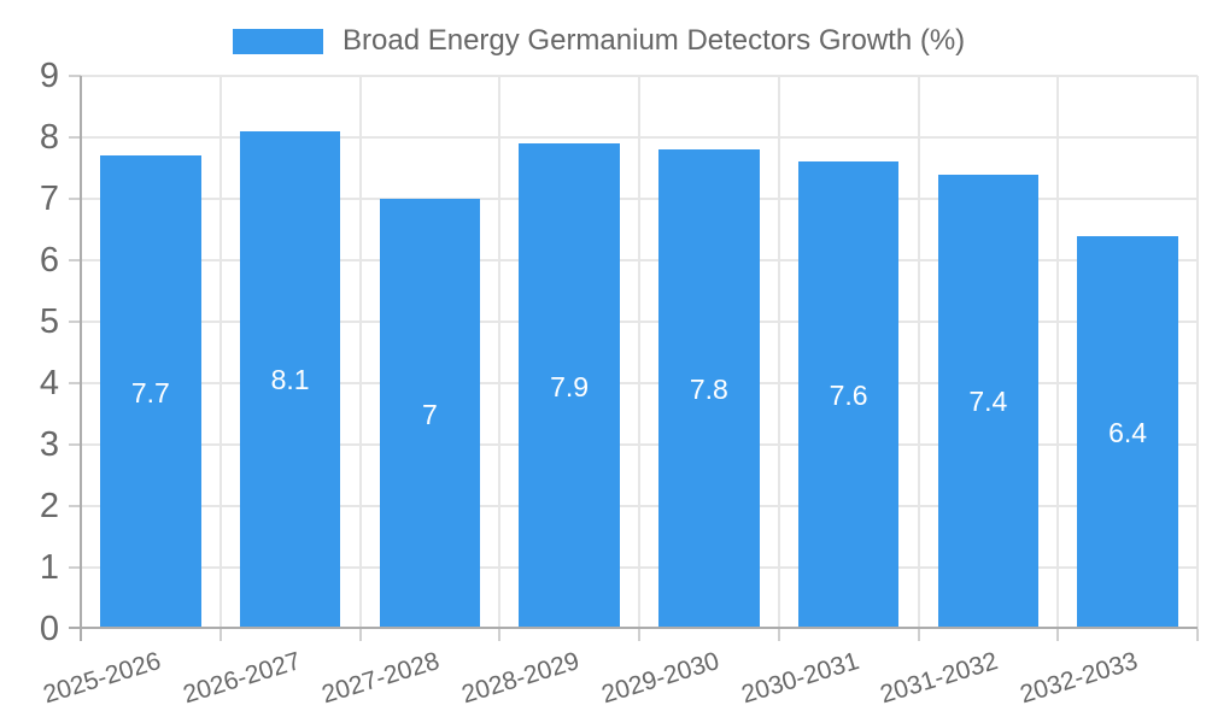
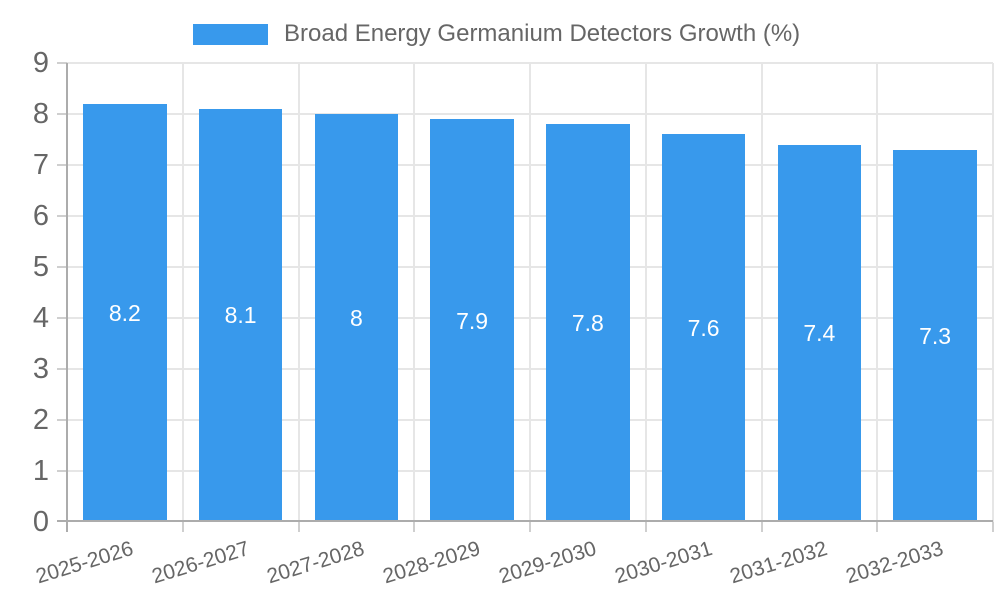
2025-2026: 7.7 -> 8.2
2027-2028: 7 -> 8
2032-2033: 6.4 -> 7.3
